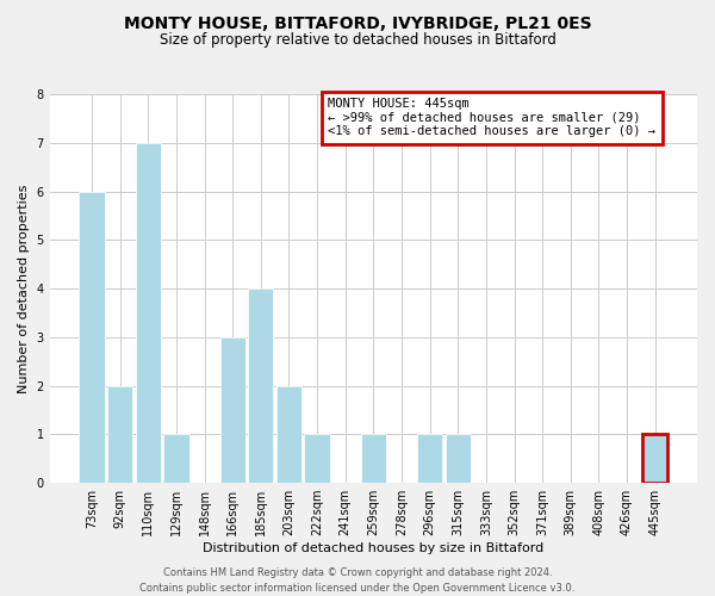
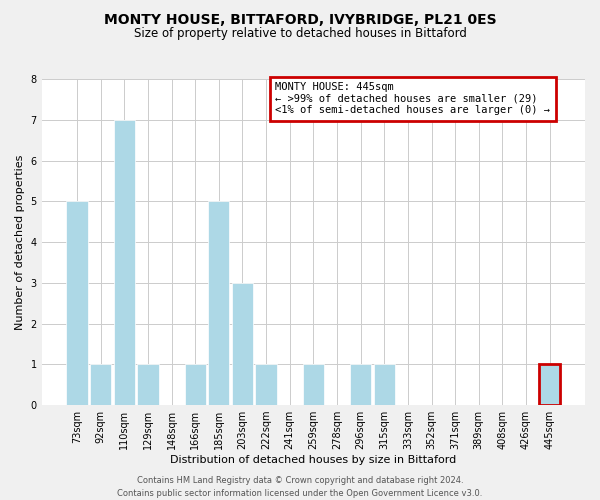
73sqm: 6 -> 5
92sqm: 2 -> 1
166sqm: 3 -> 1
185sqm: 4 -> 5
203sqm: 2 -> 3
